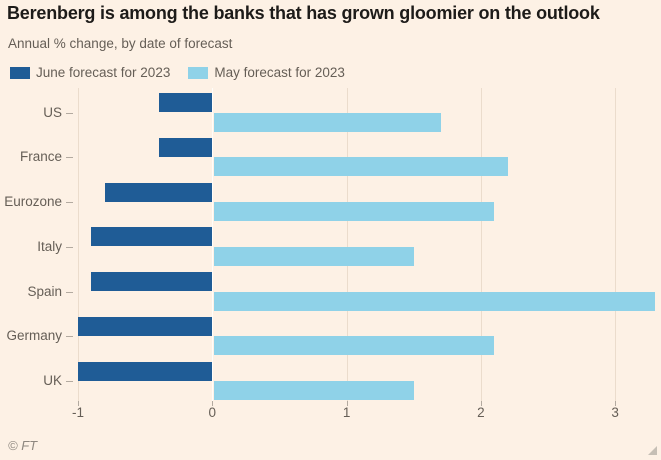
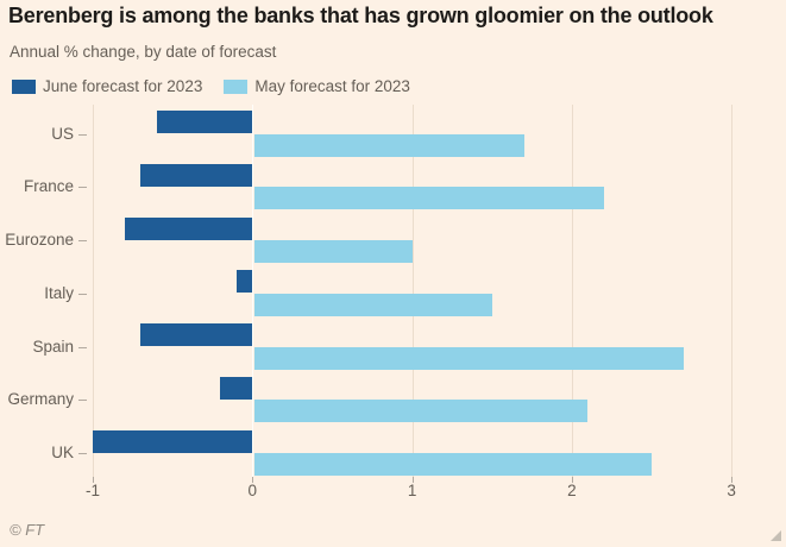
June forecast for 2023/US: -0.4 -> -0.6
June forecast for 2023/France: -0.4 -> -0.7
May forecast for 2023/Eurozone: 2.1 -> 1.0
June forecast for 2023/Italy: -0.9 -> -0.1
June forecast for 2023/Spain: -0.9 -> -0.7
May forecast for 2023/Spain: 3.3 -> 2.7
June forecast for 2023/Germany: -1.0 -> -0.2
May forecast for 2023/UK: 1.5 -> 2.5
